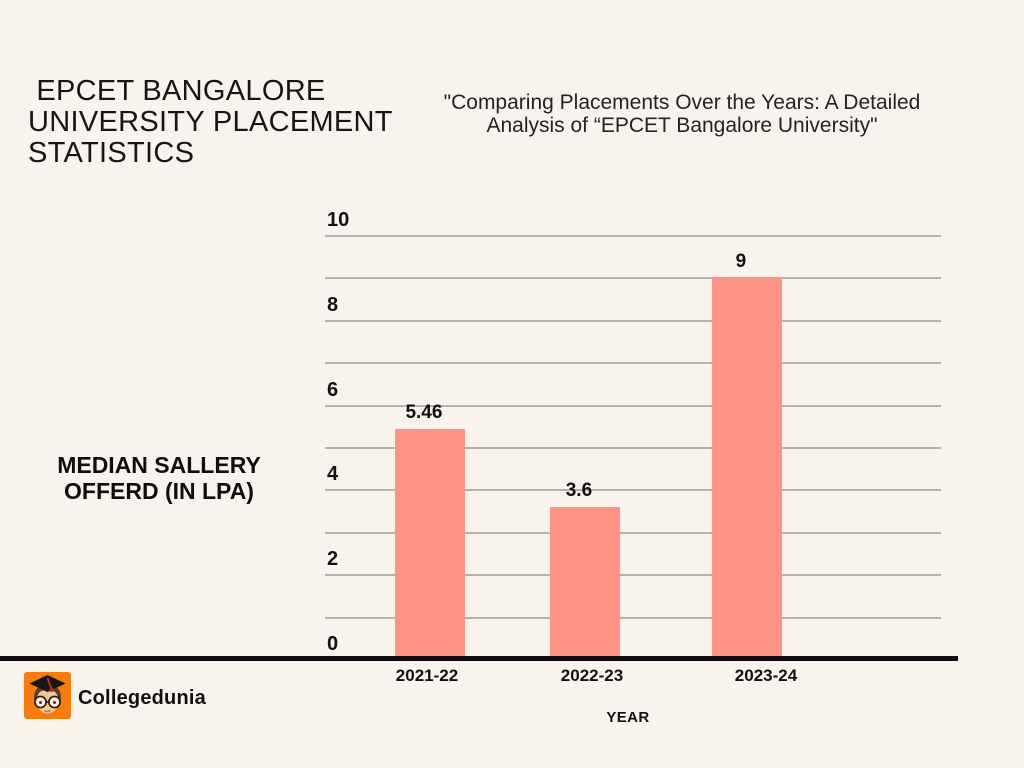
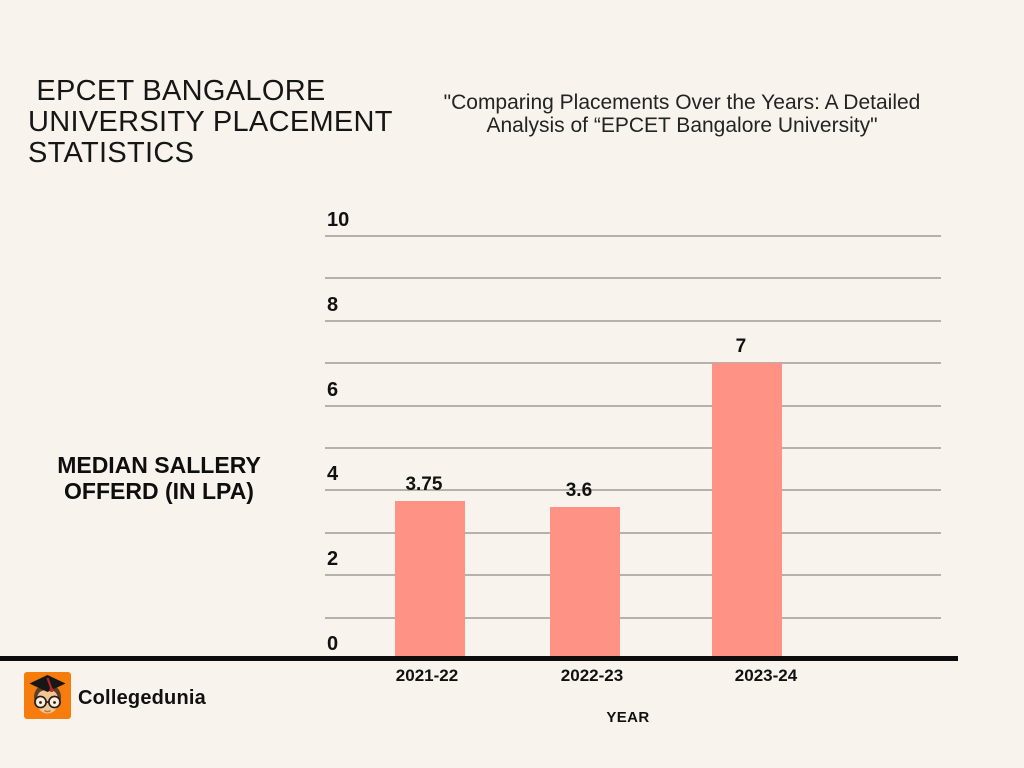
2021-22: 5.46 -> 3.75
2023-24: 9 -> 7
